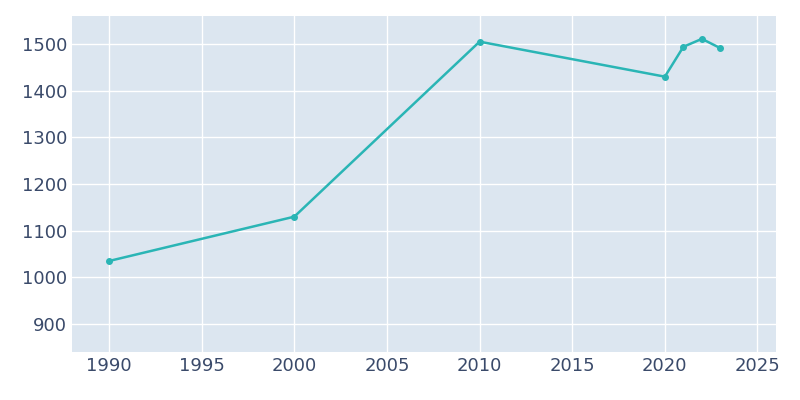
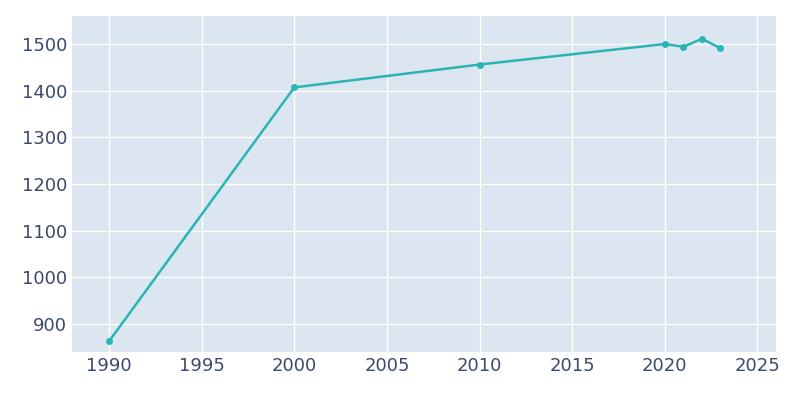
1990: 1035 -> 863
2000: 1130 -> 1407
2010: 1505 -> 1456
2020: 1430 -> 1500
